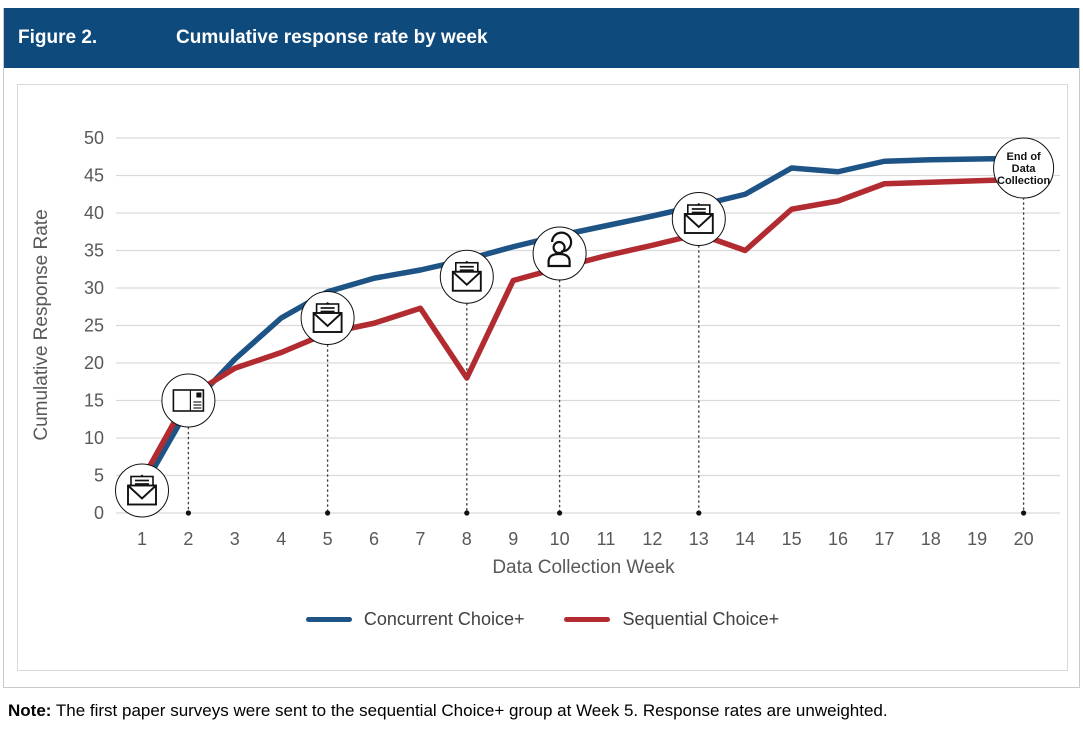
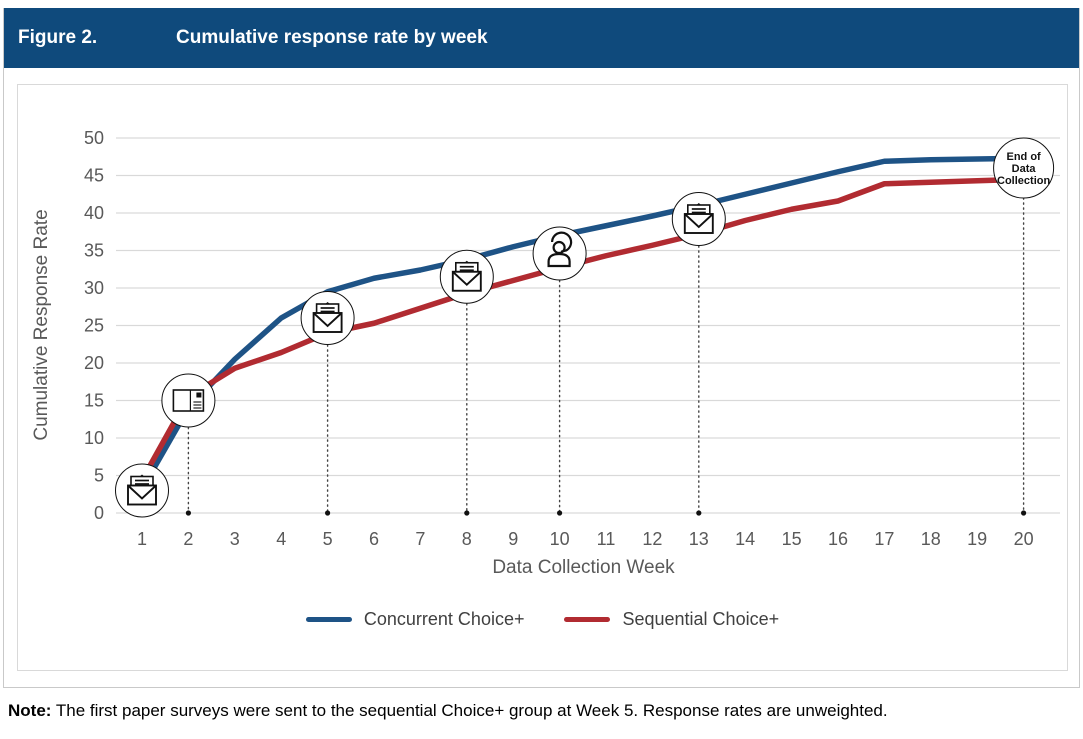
Sequential Choice+/8: 18 -> 29
Sequential Choice+/14: 35 -> 39
Concurrent Choice+/15: 46 -> 44
